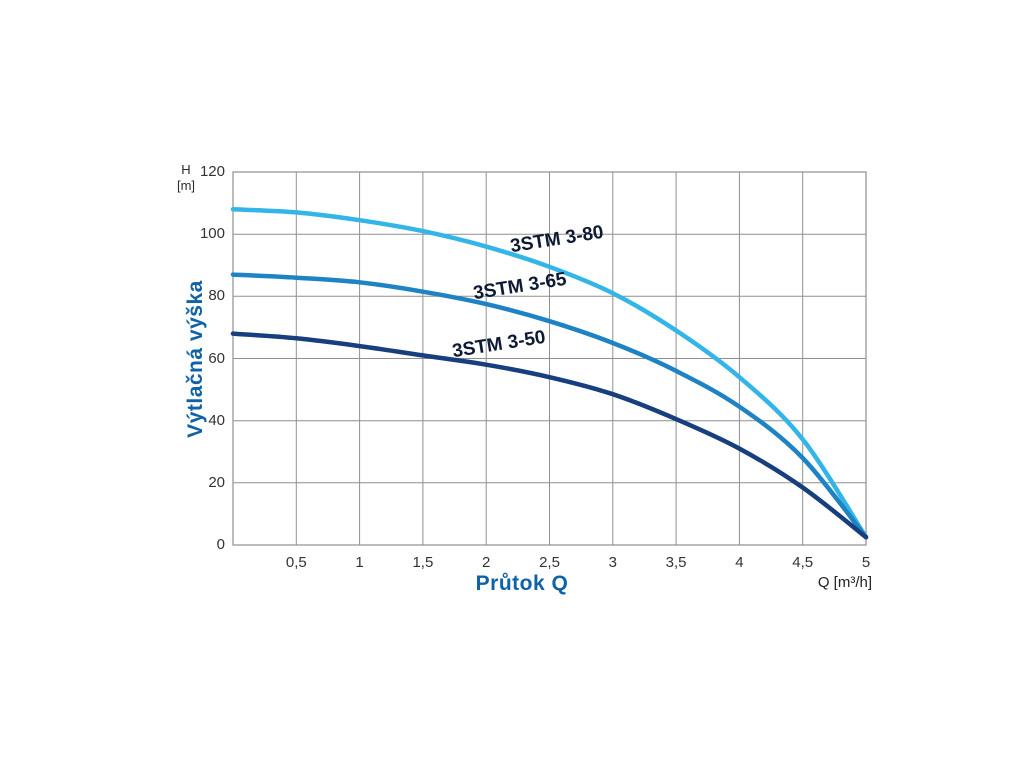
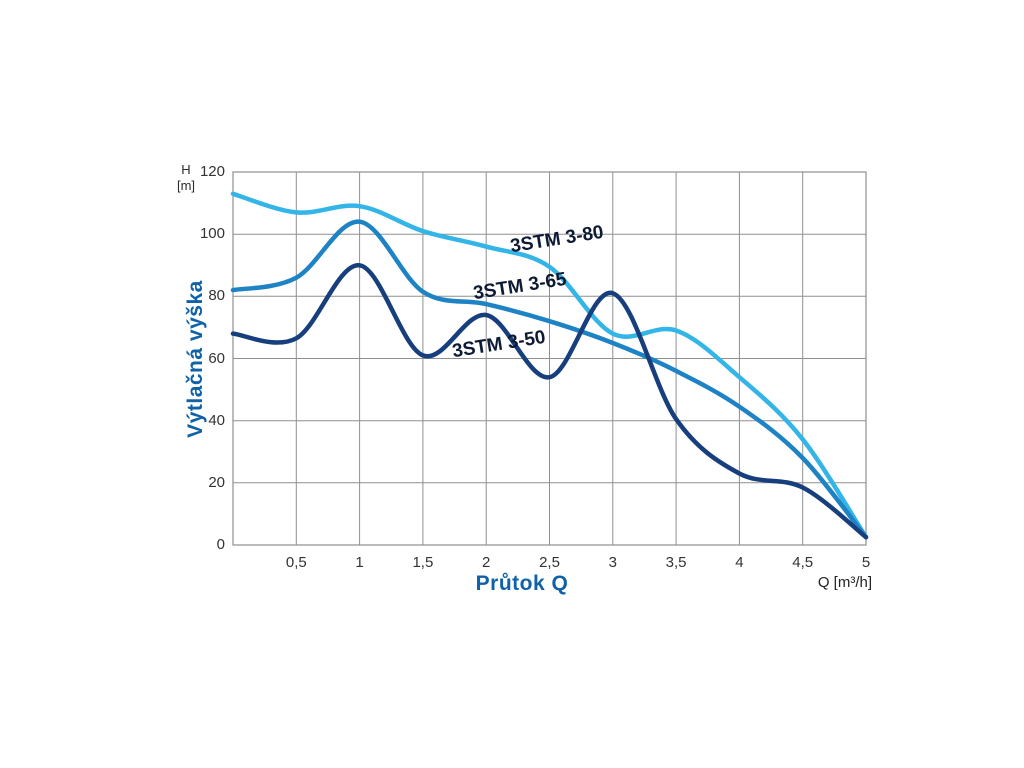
3STM 3-80/0: 108 -> 113
3STM 3-65/0: 87 -> 82
3STM 3-80/1: 104 -> 109
3STM 3-65/1: 84 -> 104
3STM 3-50/1: 64 -> 90
3STM 3-50/2: 58 -> 74
3STM 3-80/3: 81 -> 68
3STM 3-50/3: 48 -> 81
3STM 3-50/4: 31 -> 23
